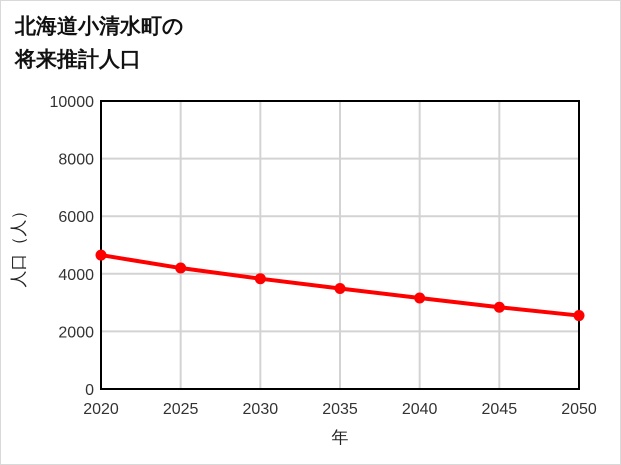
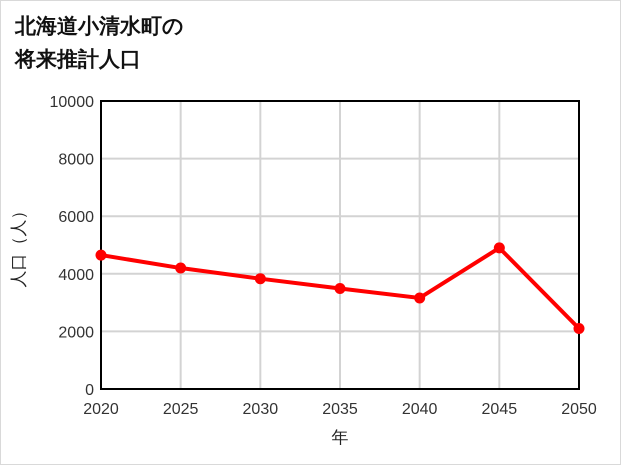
2045: 2800 -> 4900
2050: 2600 -> 2100
